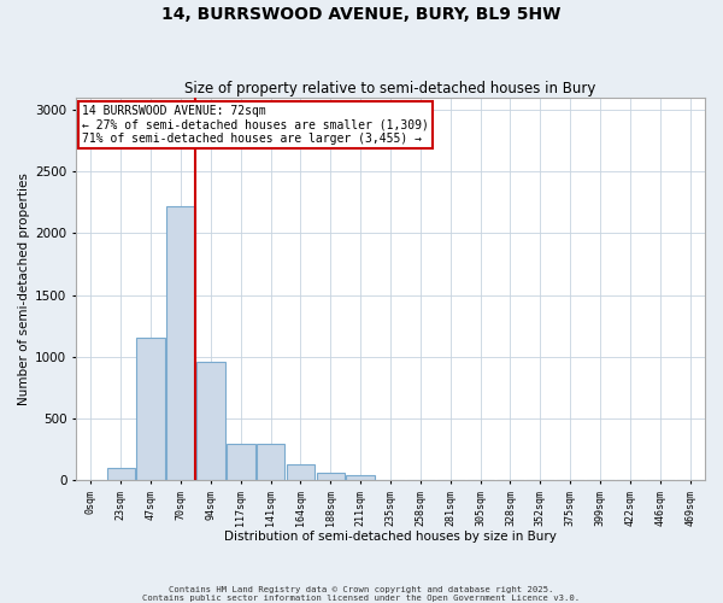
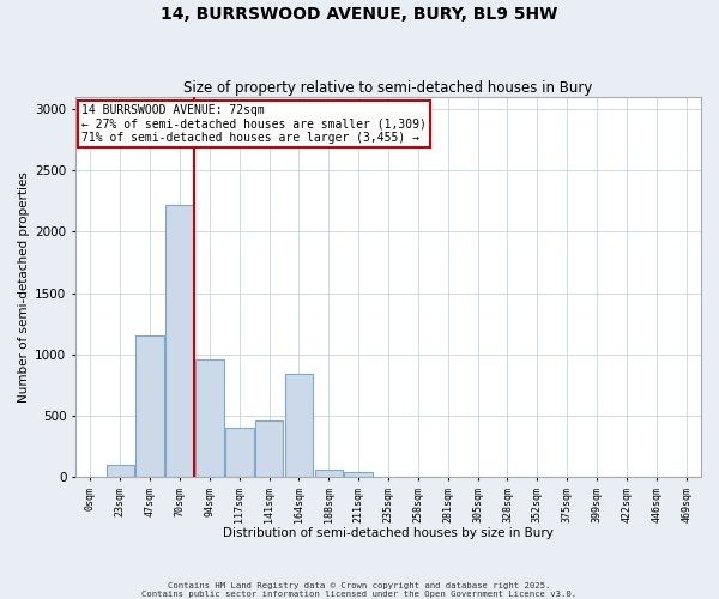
117sqm: 290 -> 400
141sqm: 290 -> 460
164sqm: 130 -> 840
